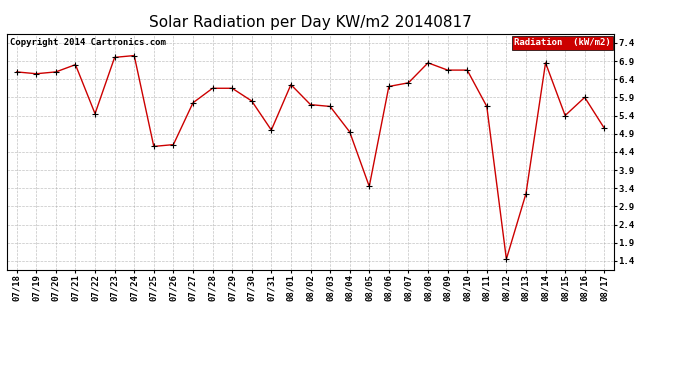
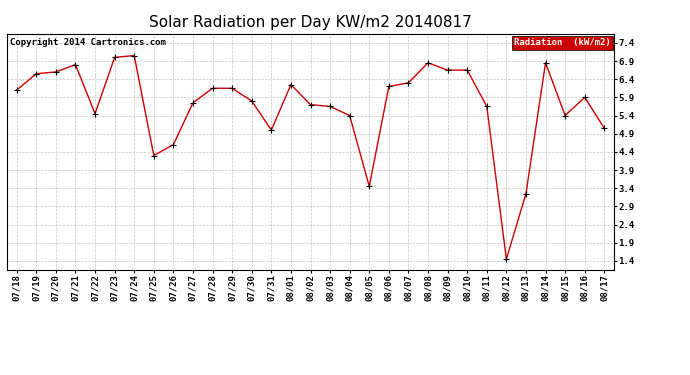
07/18: 6.60 -> 6.10
07/25: 4.55 -> 4.30
08/04: 4.95 -> 5.40
